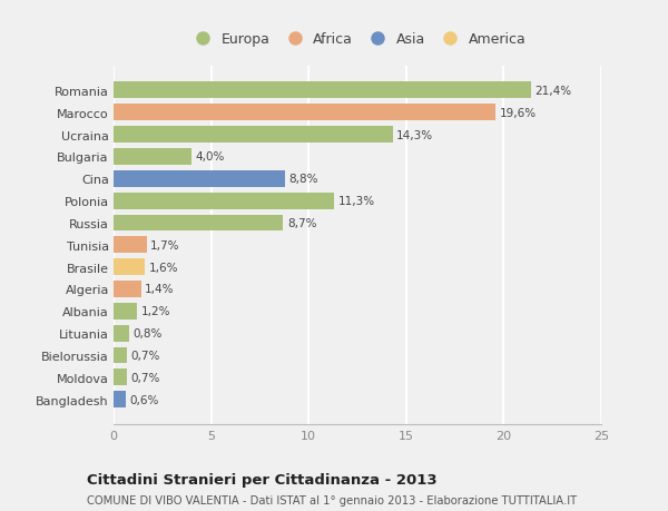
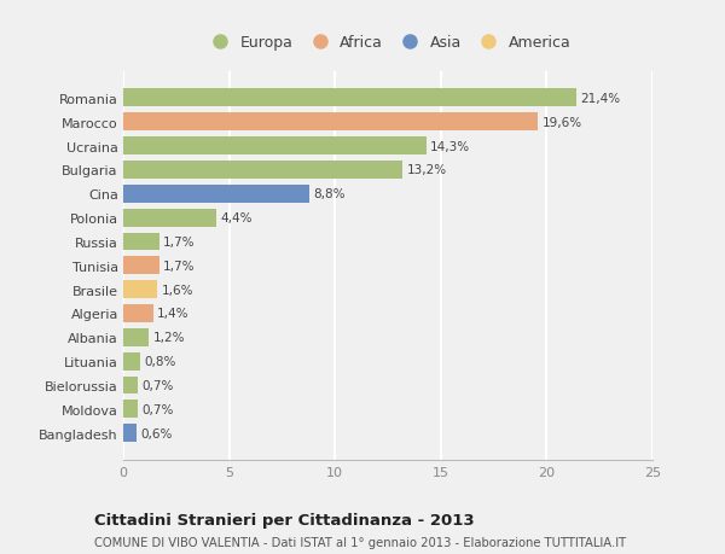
Bulgaria: 4,0% -> 13,2%
Polonia: 11,3% -> 4,4%
Russia: 8,7% -> 1,7%
